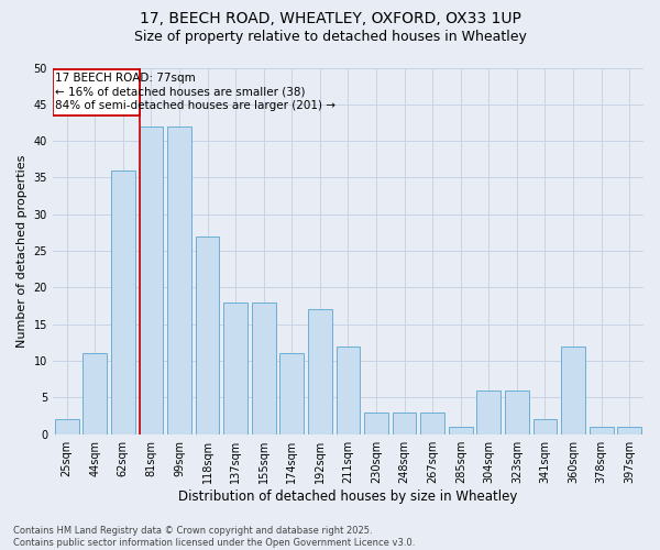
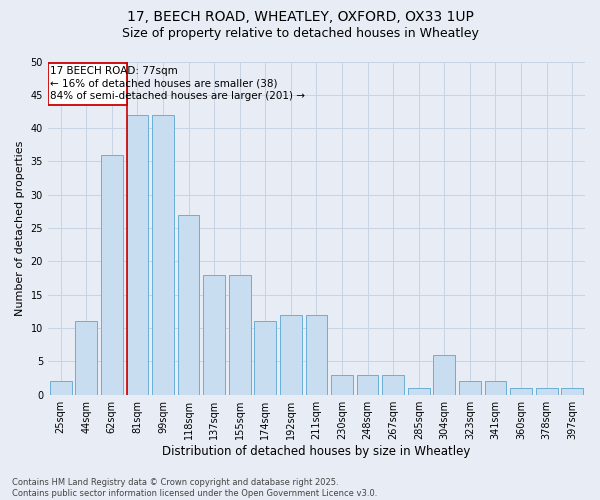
192sqm: 17 -> 12
323sqm: 6 -> 2
360sqm: 12 -> 1
